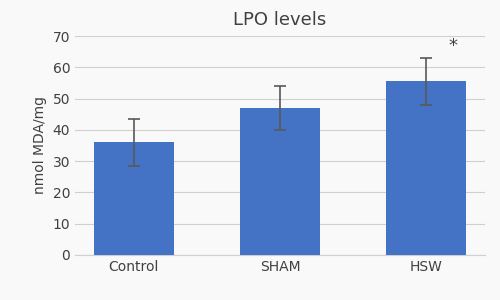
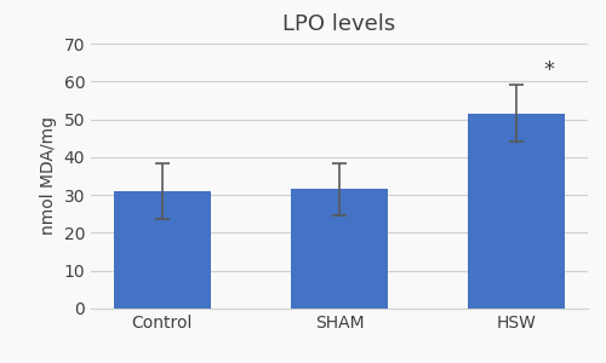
Control: 36.0 -> 31.0
SHAM: 47.0 -> 31.5
HSW: 55.5 -> 51.5
